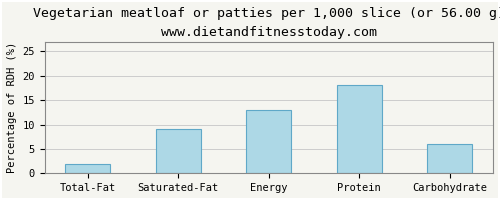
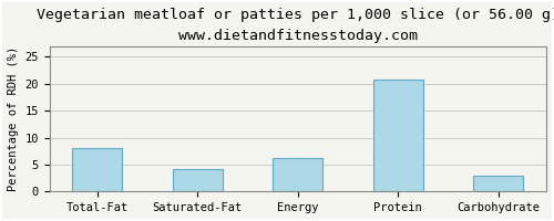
Total-Fat: 2.0 -> 8.0
Saturated-Fat: 9.0 -> 4.2
Energy: 13.0 -> 6.2
Protein: 18.0 -> 20.8
Carbohydrate: 6.0 -> 3.0
